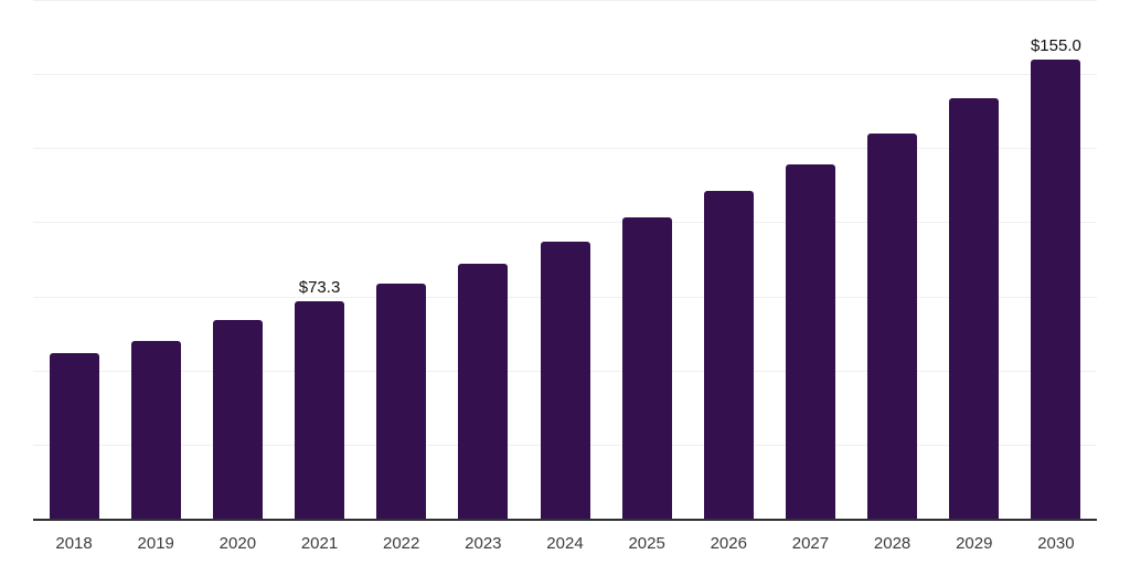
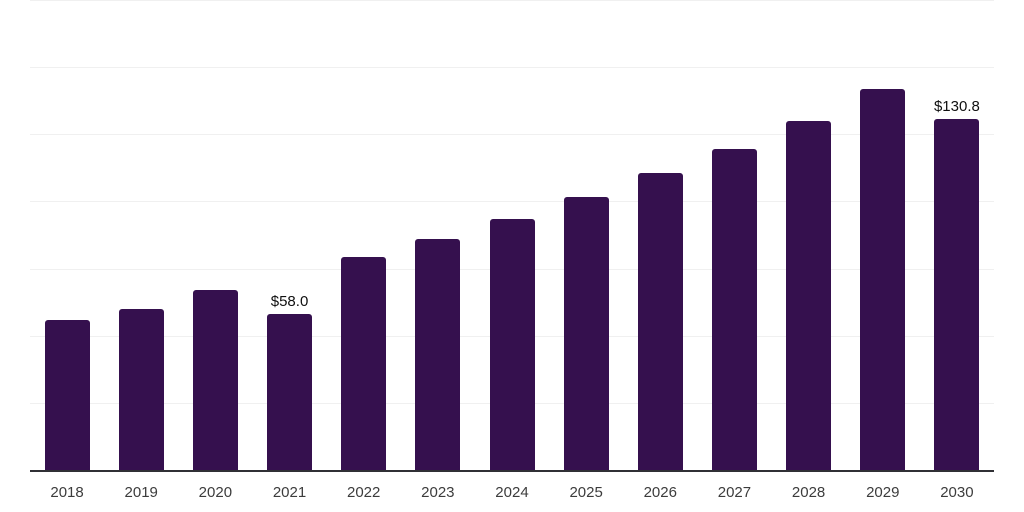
2021: $73.3 -> $58.0
2030: $155.0 -> $130.8
